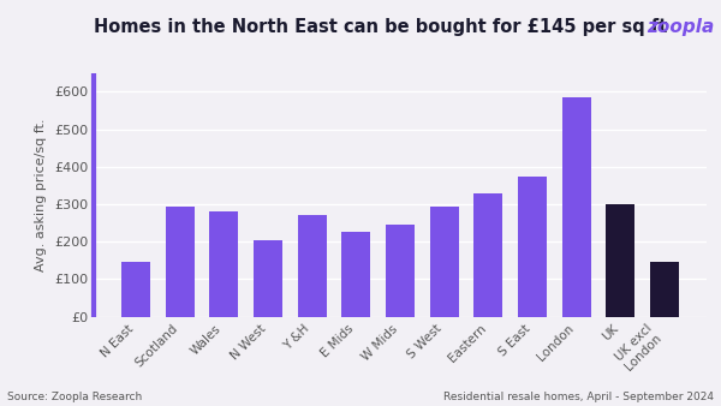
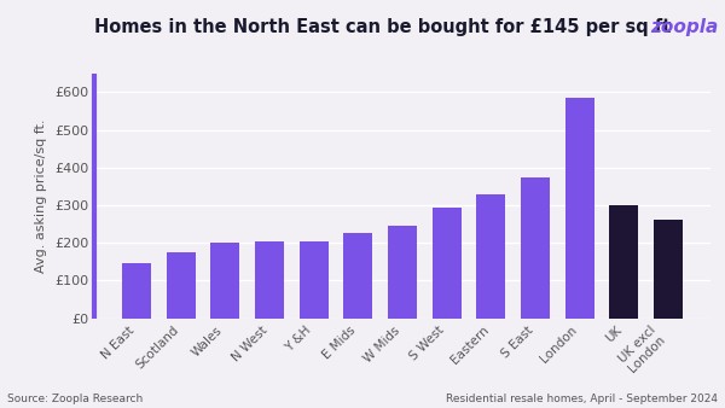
Scotland: £295 -> £175
Wales: £280 -> £200
Y &H: £270 -> £205
UK excl London: £145 -> £262
